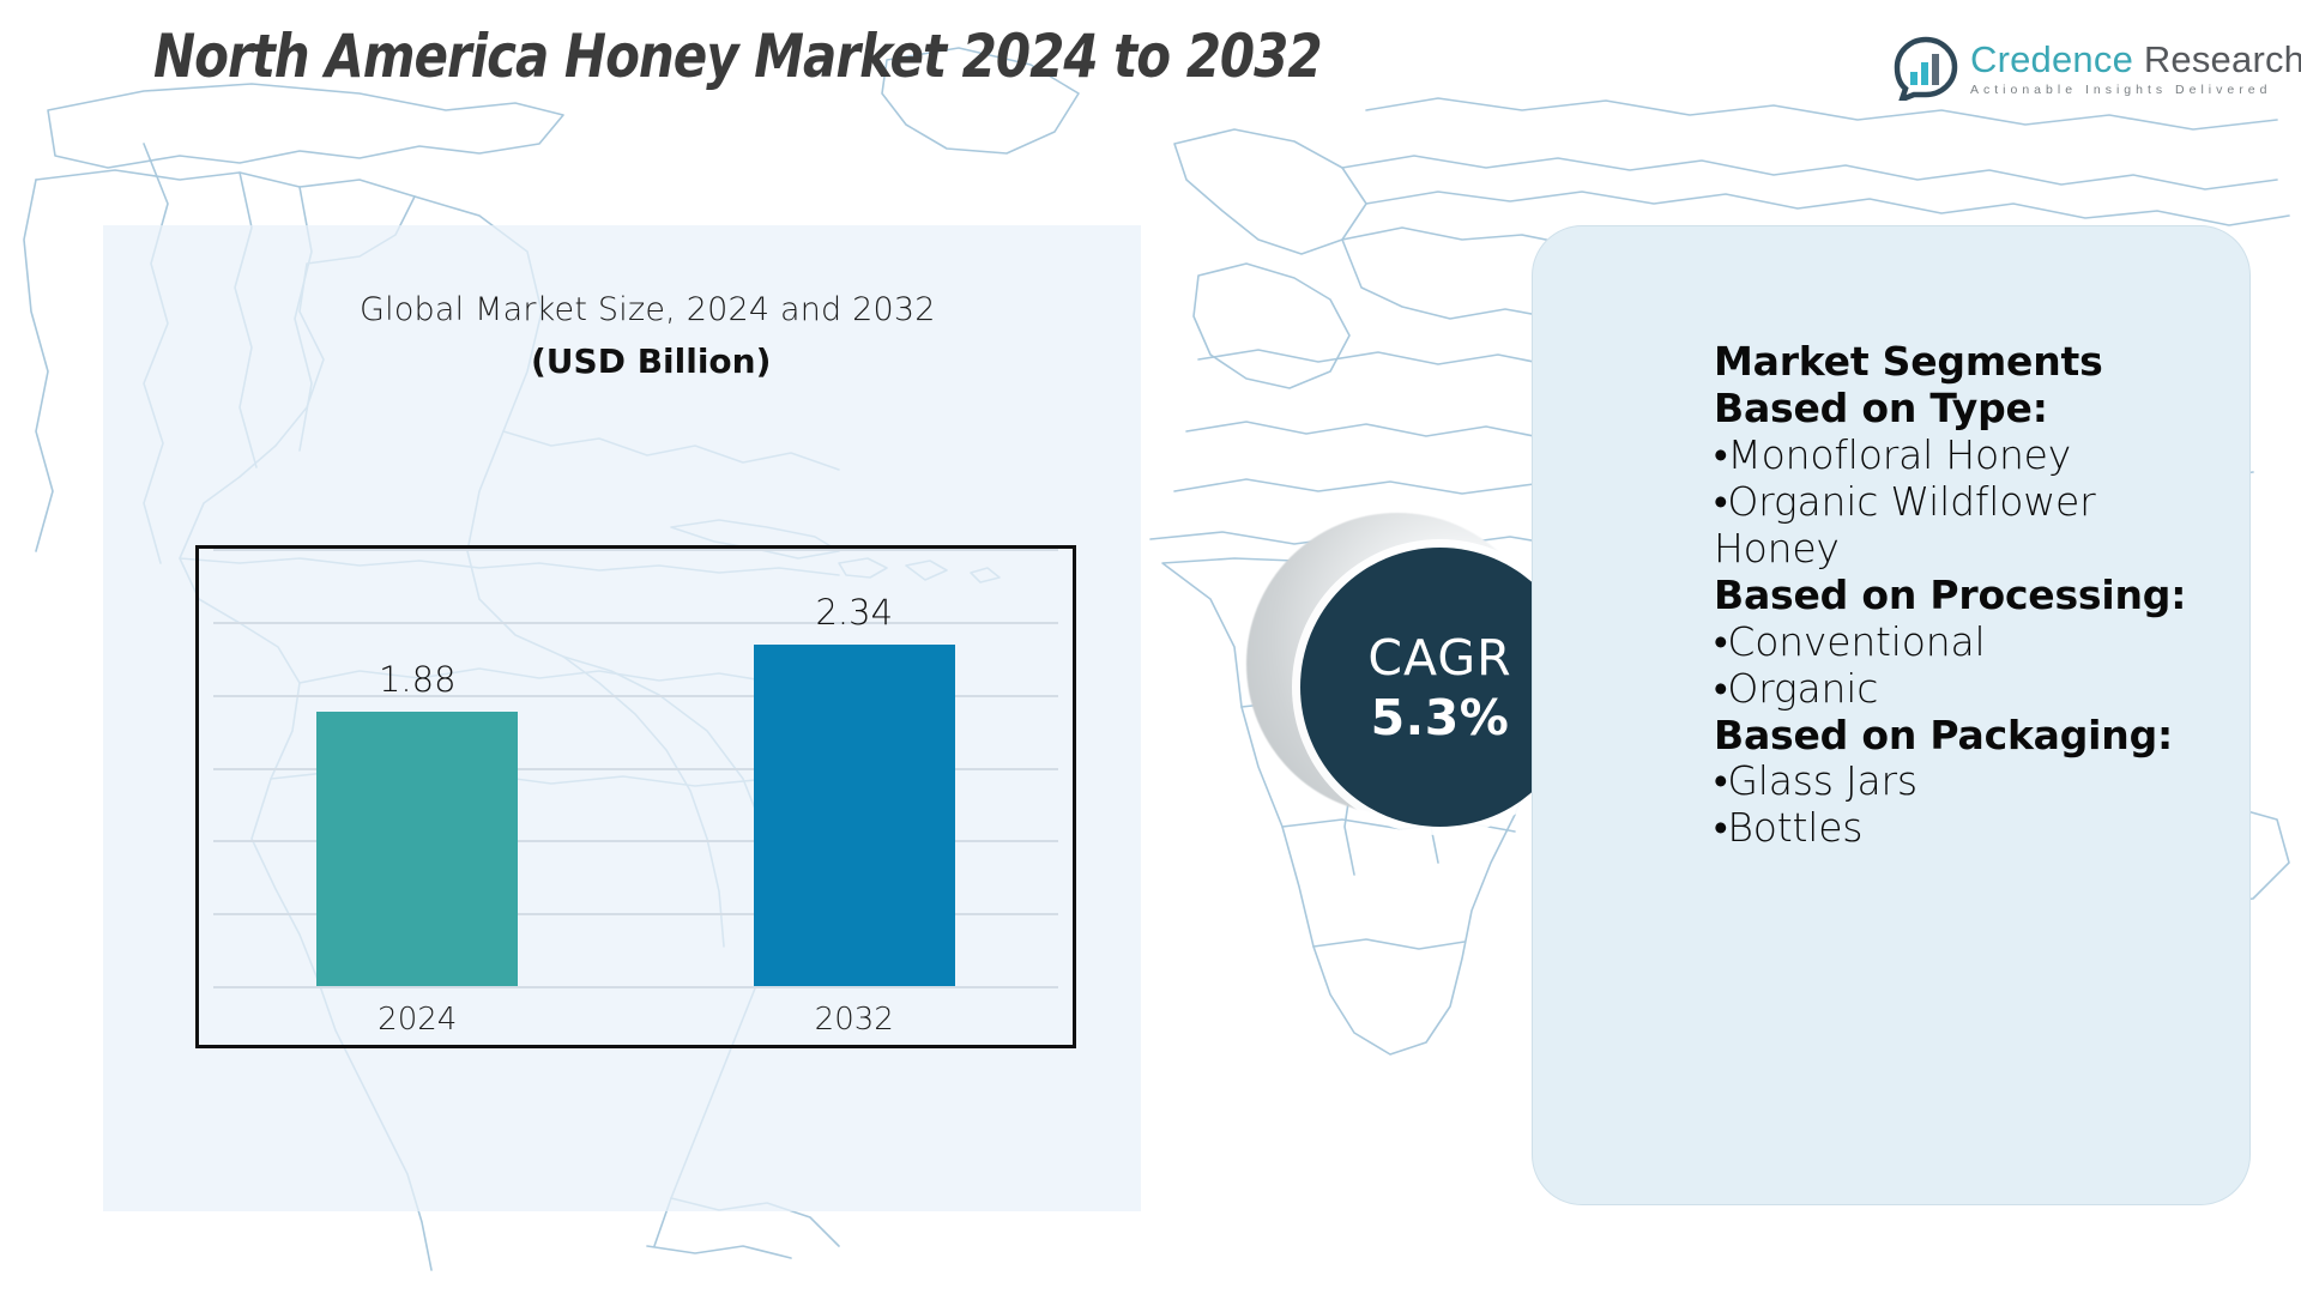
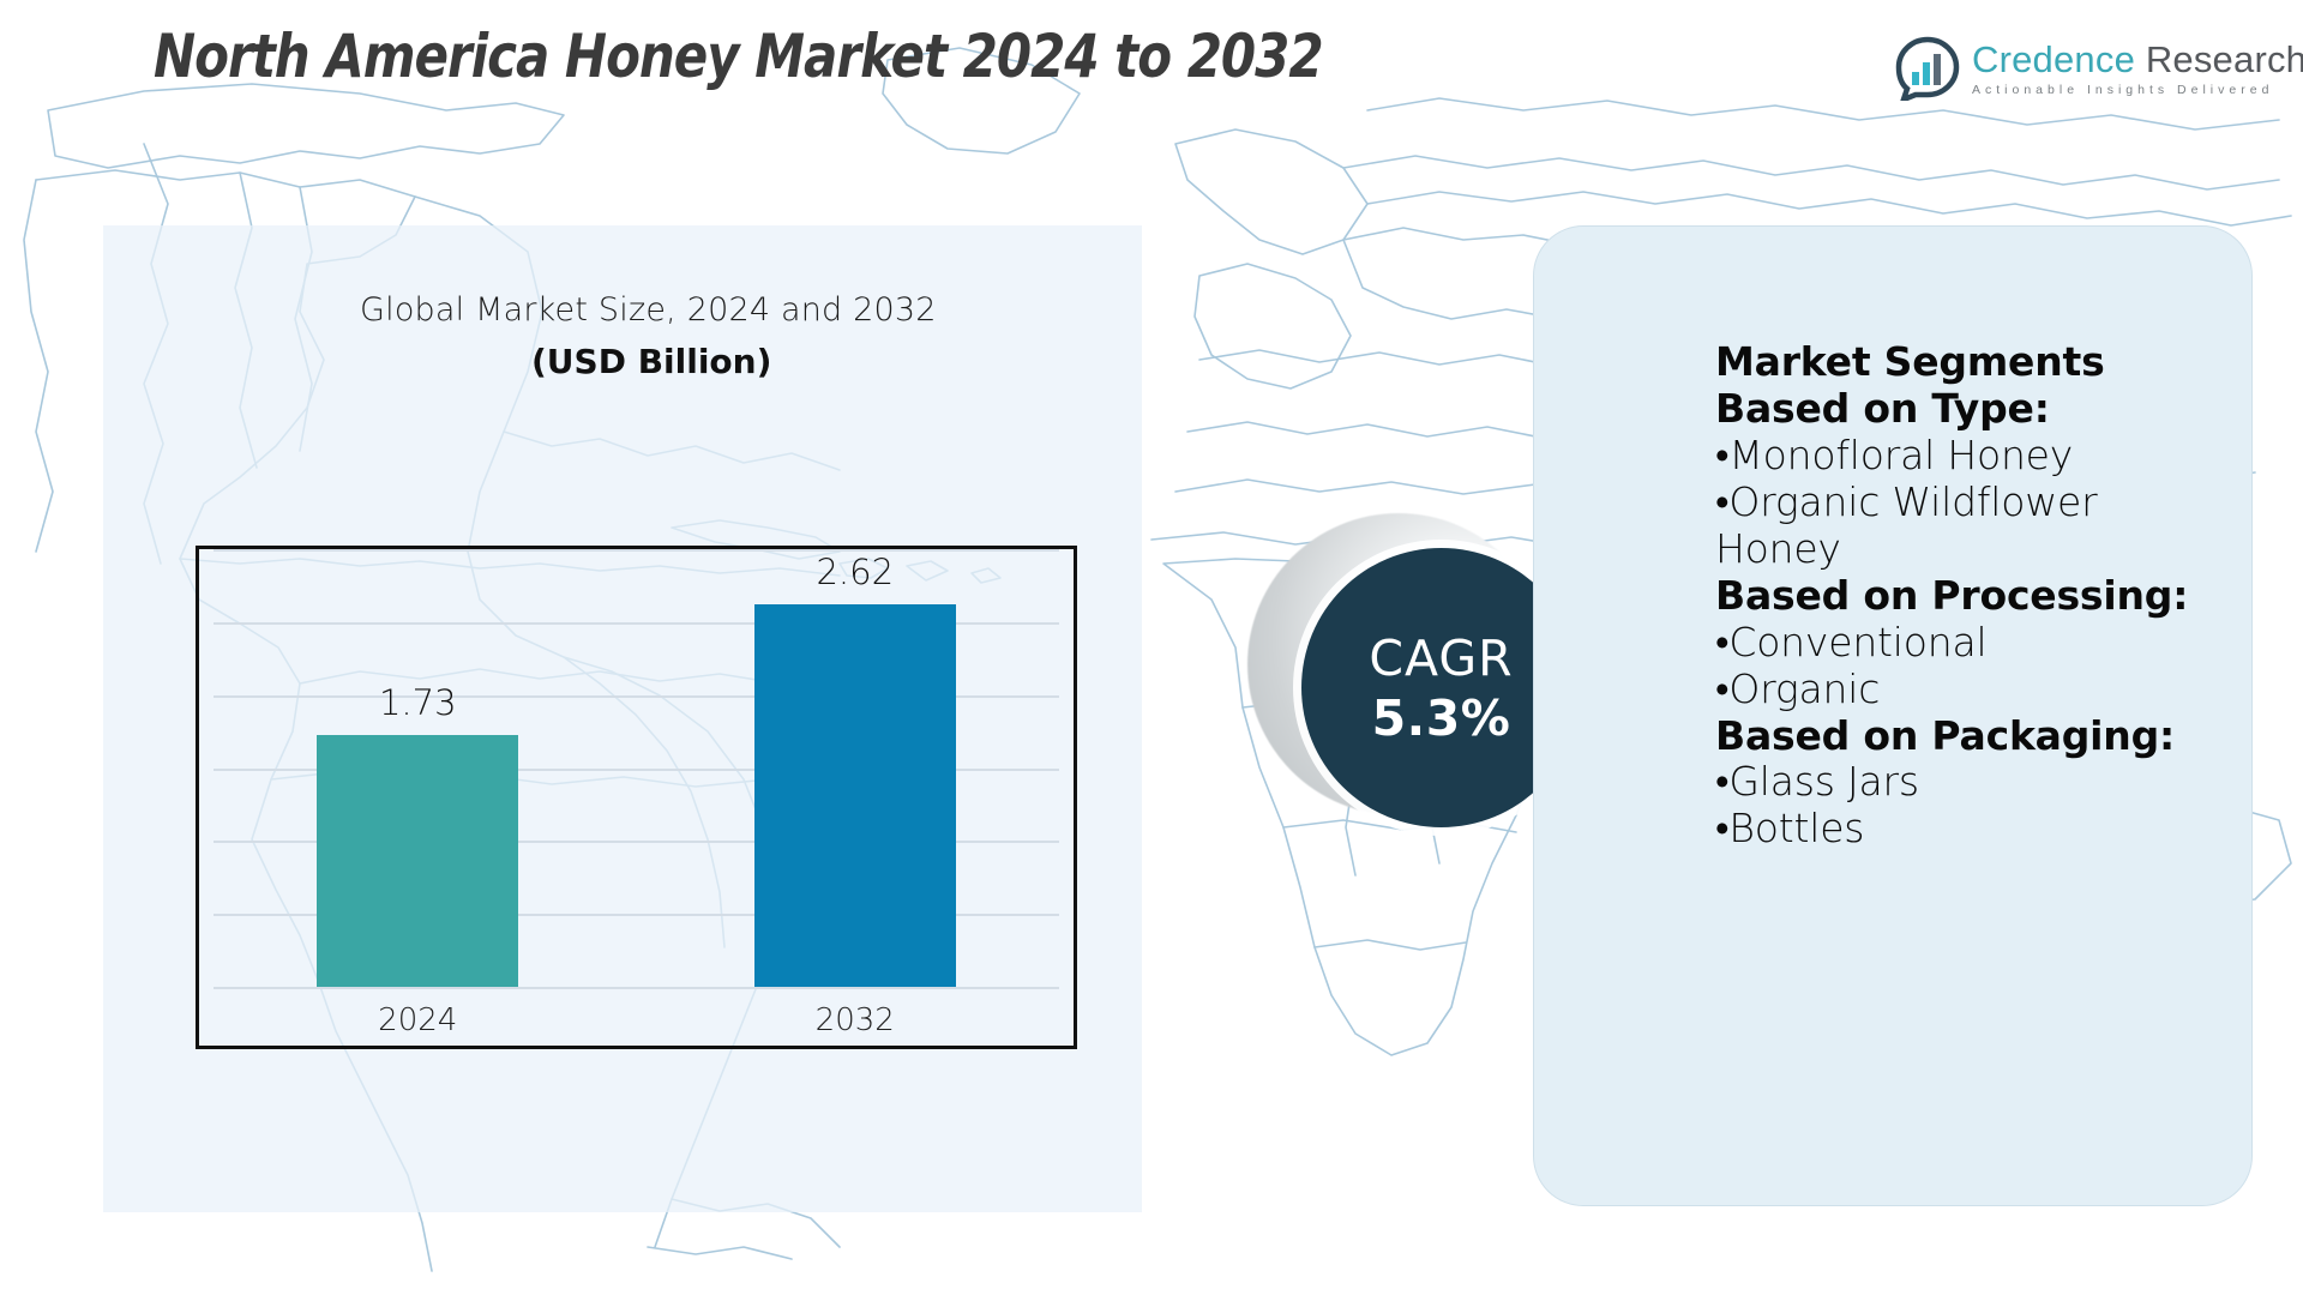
2024: 1.88 -> 1.73
2032: 2.34 -> 2.62
